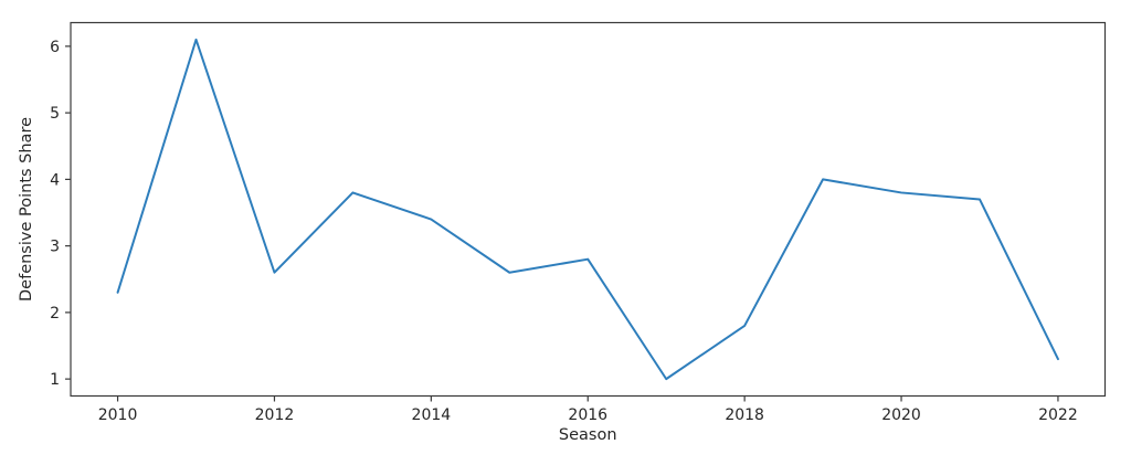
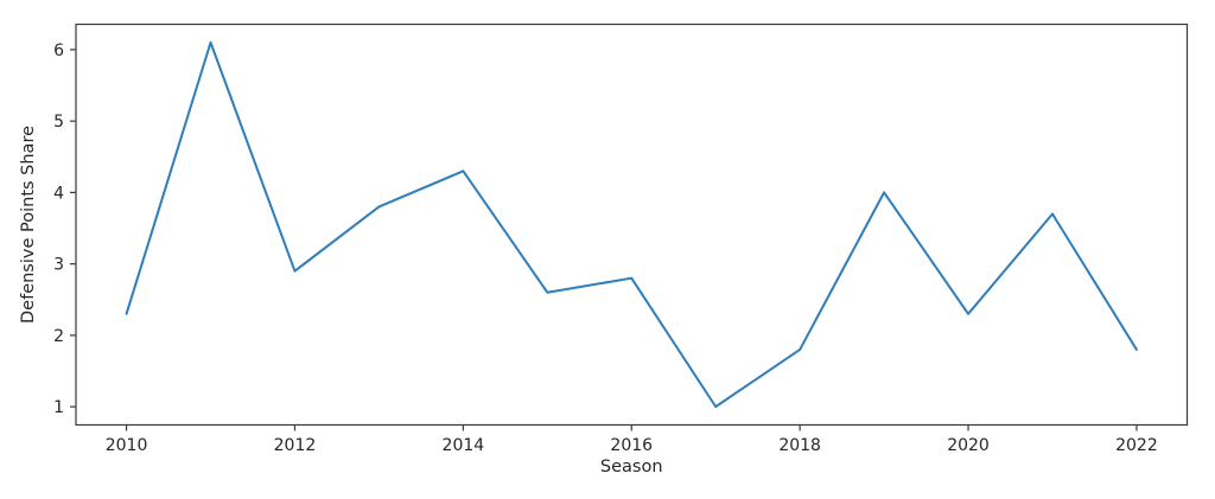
2012: 2.6 -> 2.9
2014: 3.4 -> 4.3
2020: 3.8 -> 2.3
2022: 1.3 -> 1.8
